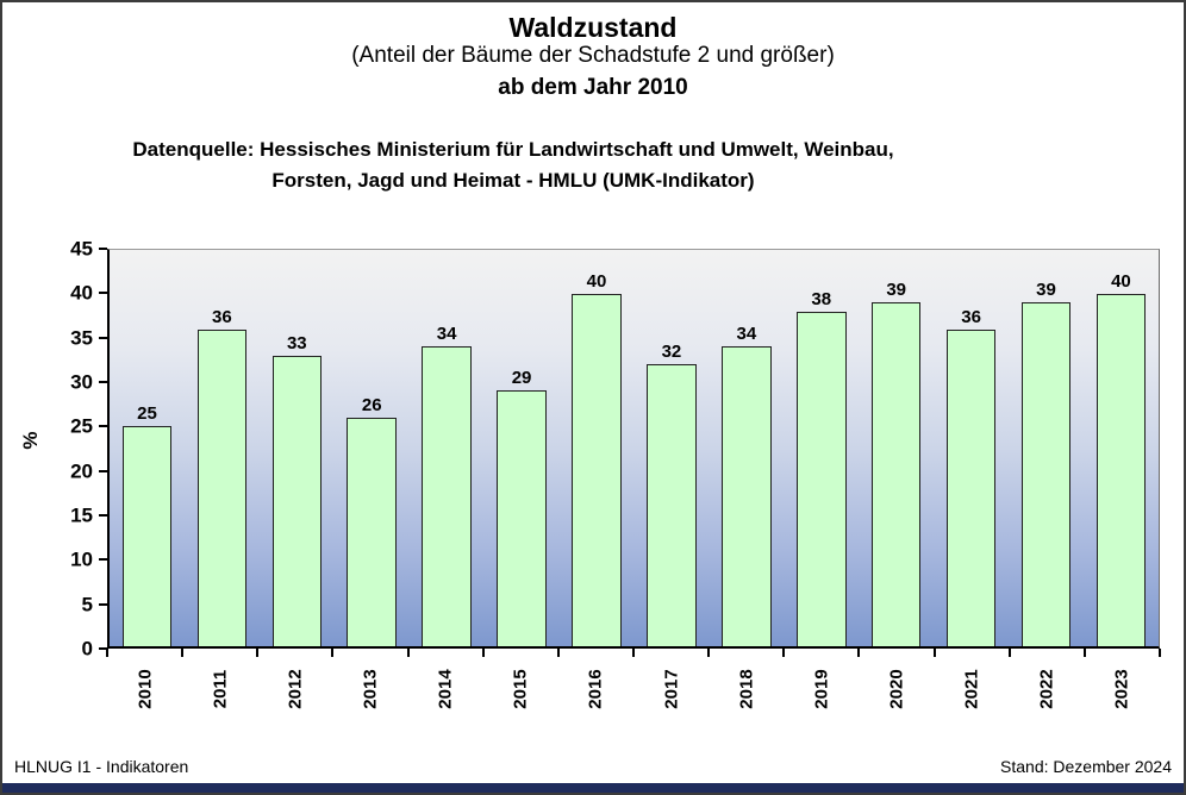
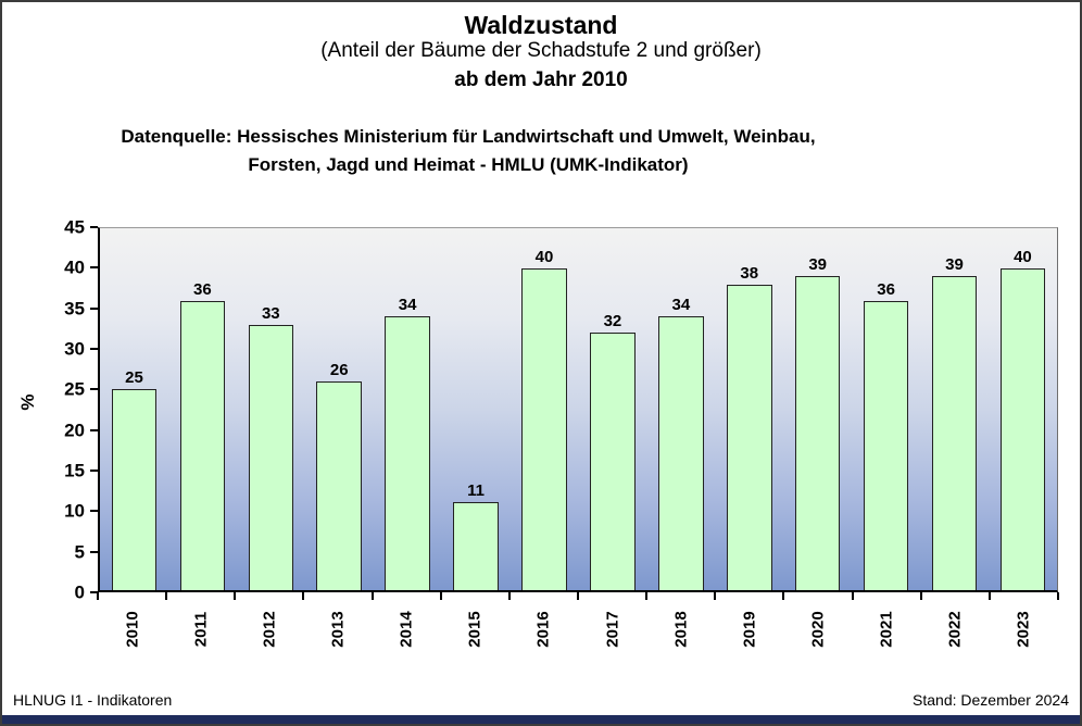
2015: 29 -> 11
